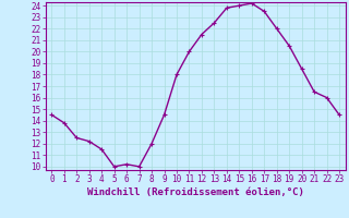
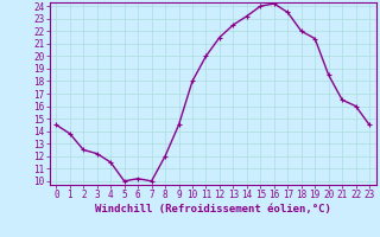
14: 23.8 -> 23.2
19: 20.5 -> 21.4
